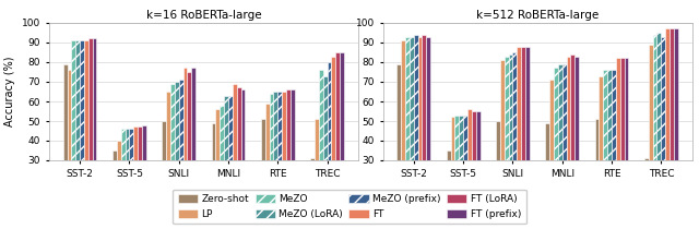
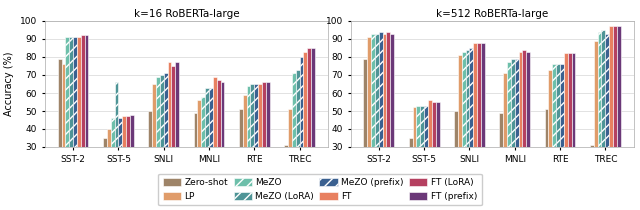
k=16 RoBERTa-large/MeZO (LoRA)/SST-5: 46 -> 66
k=16 RoBERTa-large/MeZO/TREC: 76 -> 71
